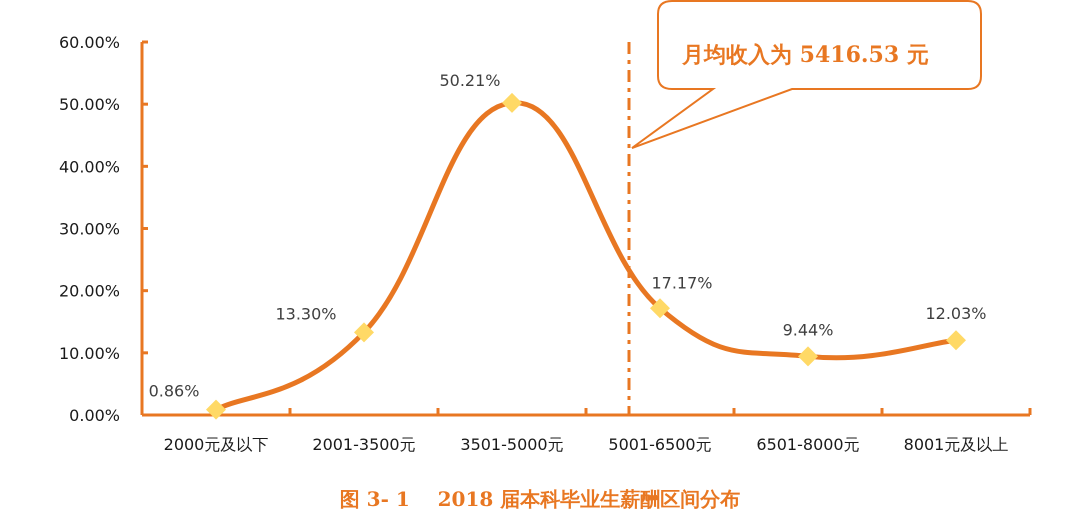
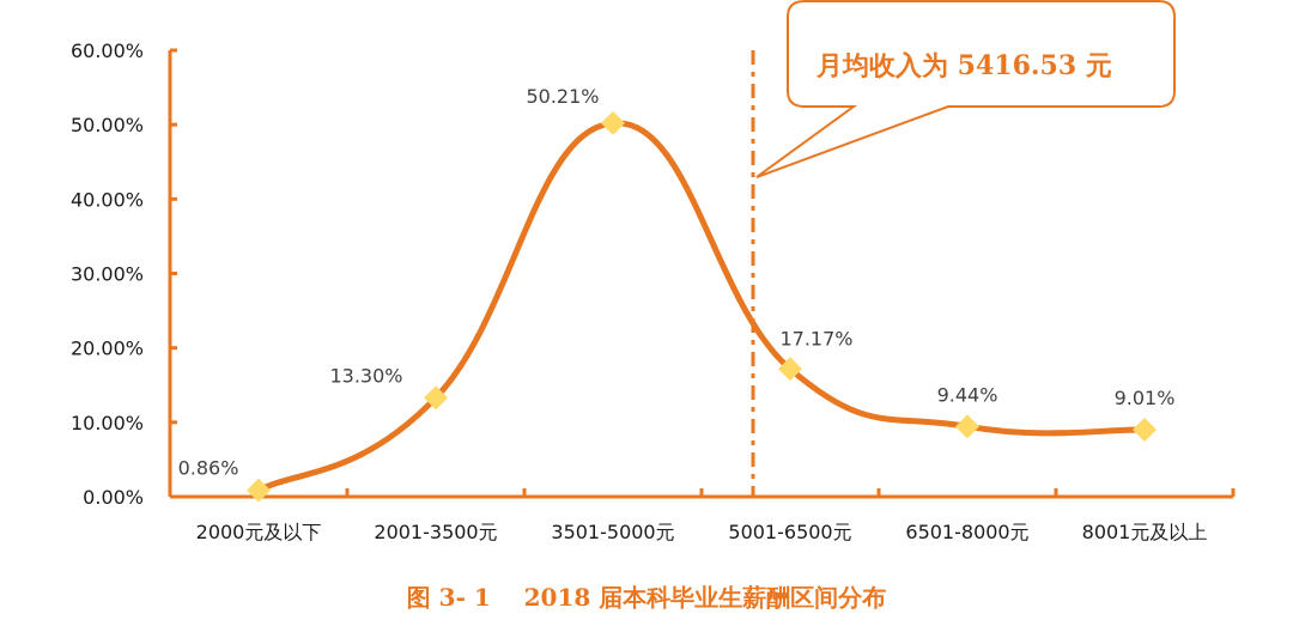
8001元及以上: 12.03% -> 9.01%
